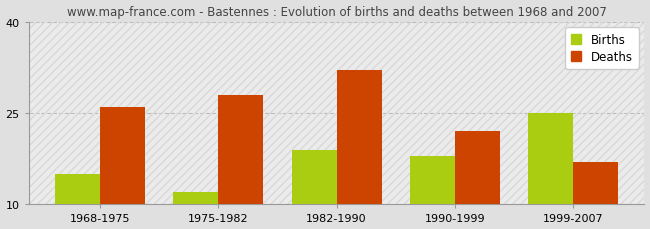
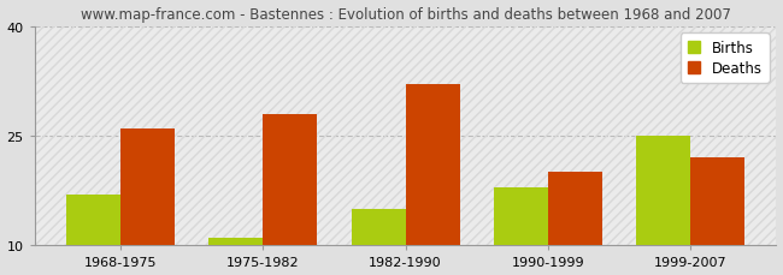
Births/1968-1975: 15 -> 17
Births/1975-1982: 12 -> 11
Births/1982-1990: 19 -> 15
Deaths/1990-1999: 22 -> 20
Deaths/1999-2007: 17 -> 22
